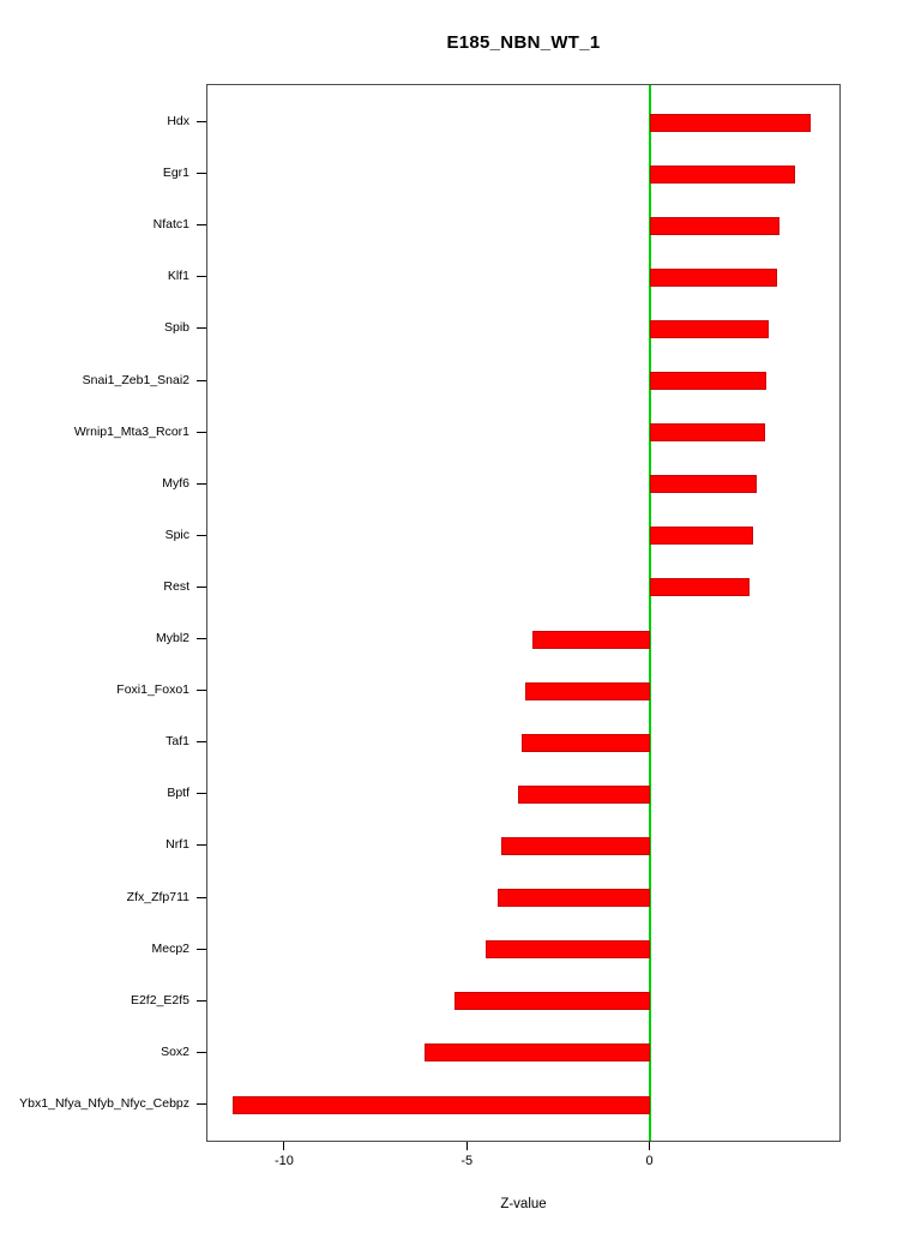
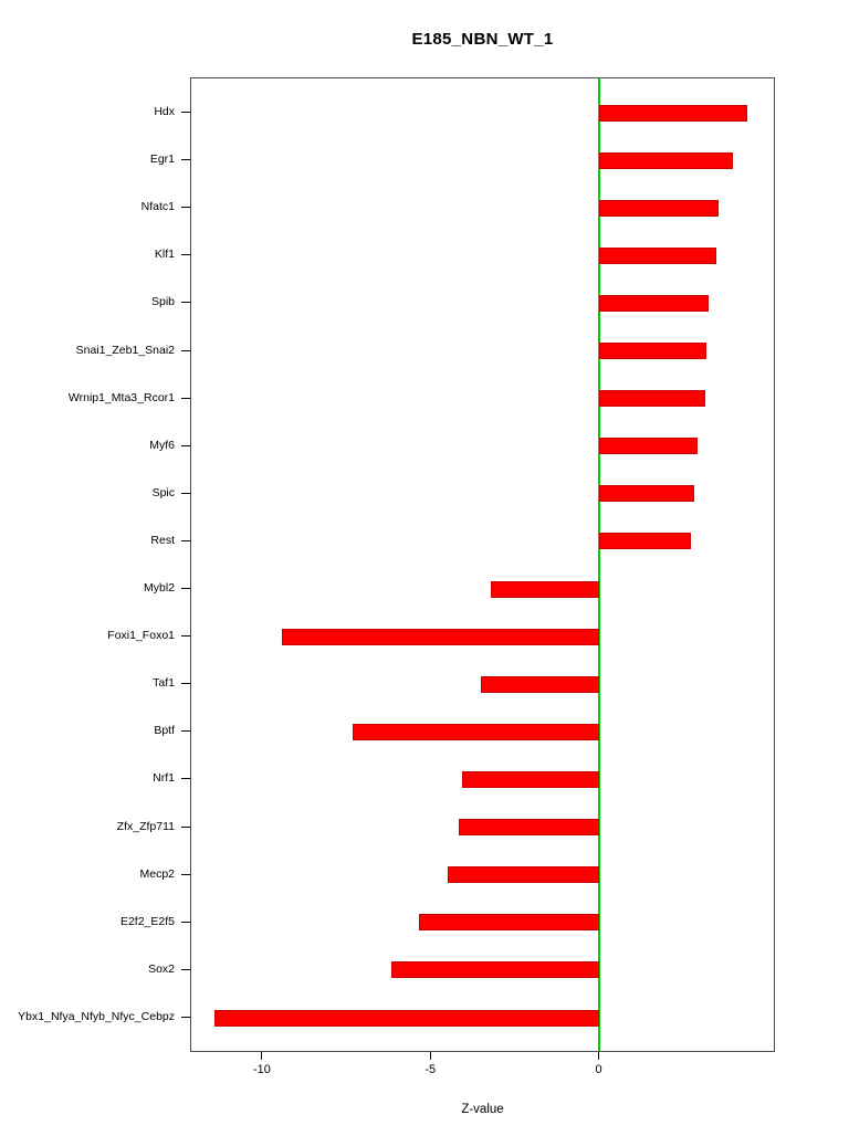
Foxi1_Foxo1: -3.4 -> -9.4
Bptf: -3.6 -> -7.3
